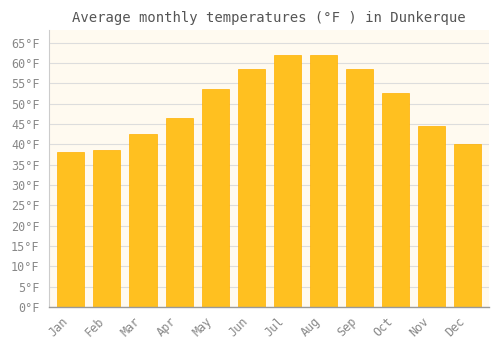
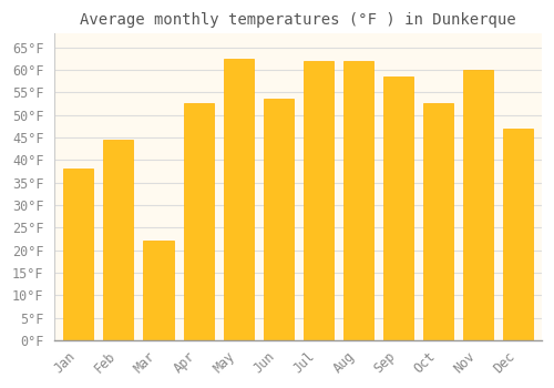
Feb: 38.5°F -> 44.5°F
Mar: 42.5°F -> 22.0°F
Apr: 46.5°F -> 52.5°F
May: 53.5°F -> 62.5°F
Jun: 58.5°F -> 53.5°F
Nov: 44.5°F -> 60.0°F
Dec: 40.0°F -> 47.0°F
